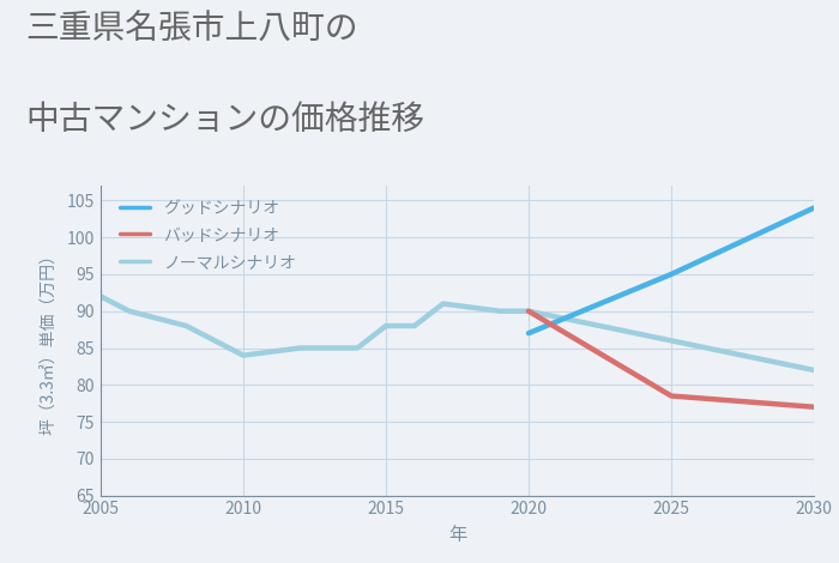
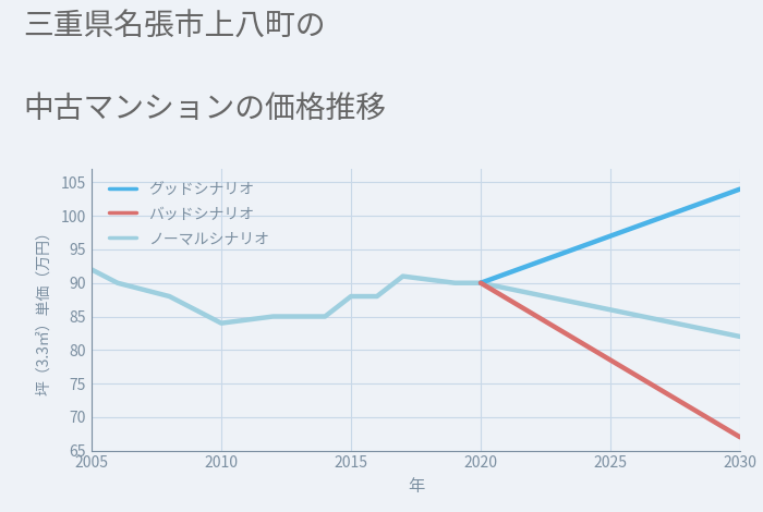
グッドシナリオ/2020: 87 -> 90
グッドシナリオ/2025: 95 -> 97
バッドシナリオ/2030: 77.0 -> 67.0
